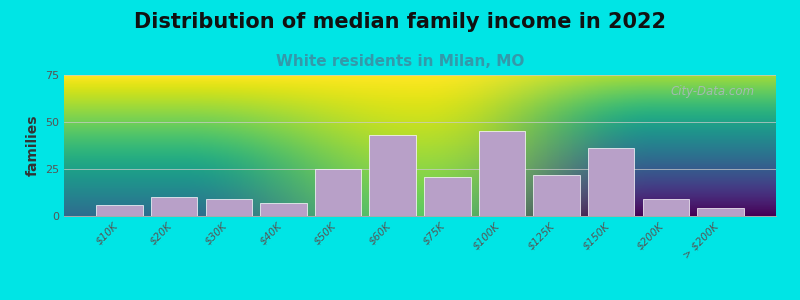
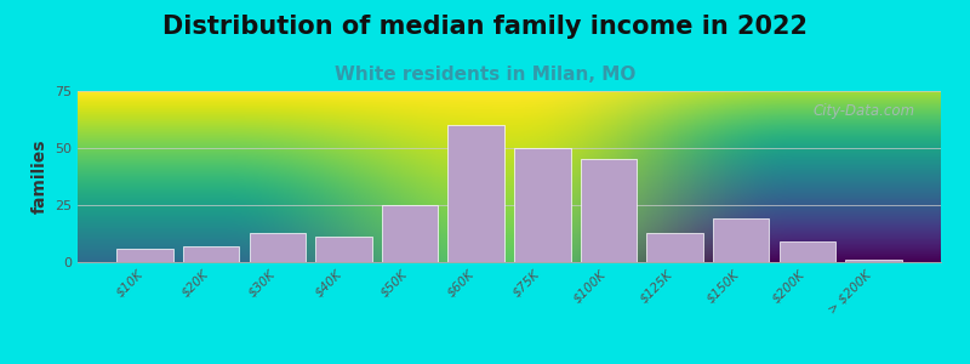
$20K: 10 -> 7
$30K: 9 -> 13
$40K: 7 -> 11
$60K: 43 -> 60
$75K: 21 -> 50
$125K: 22 -> 13
$150K: 36 -> 19
> $200K: 4 -> 1
